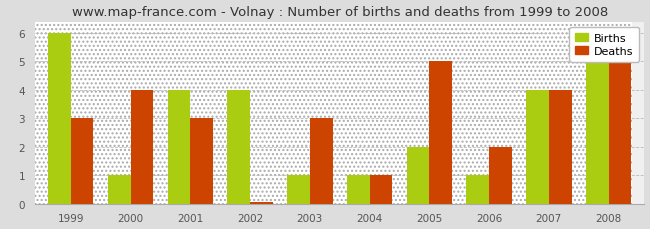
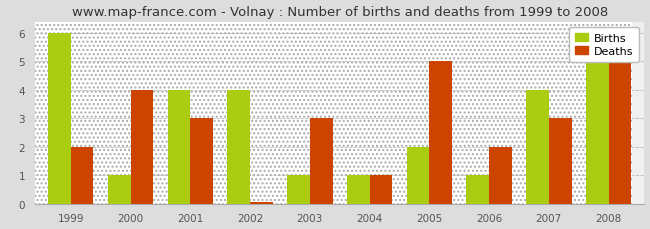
Deaths/1999: 3.00 -> 2.00
Deaths/2007: 4.00 -> 3.00
